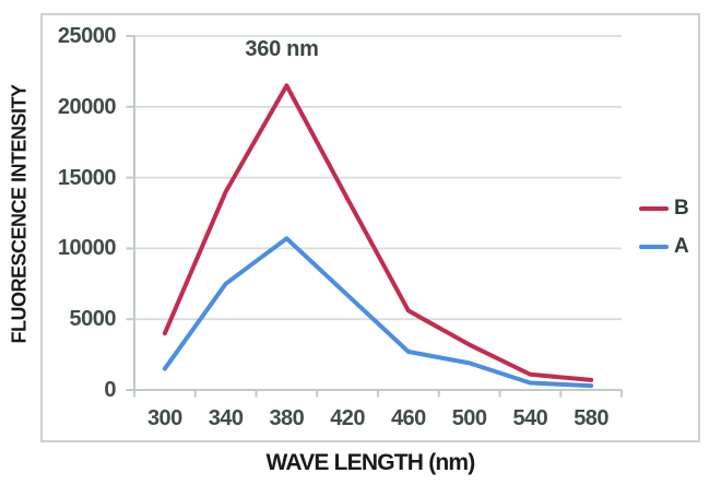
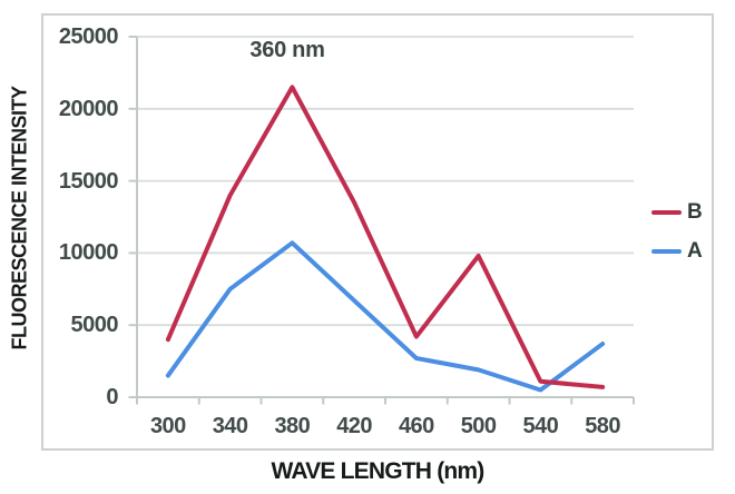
B/460: 5600 -> 4200
B/500: 3200 -> 9800
A/580: 300 -> 3700
